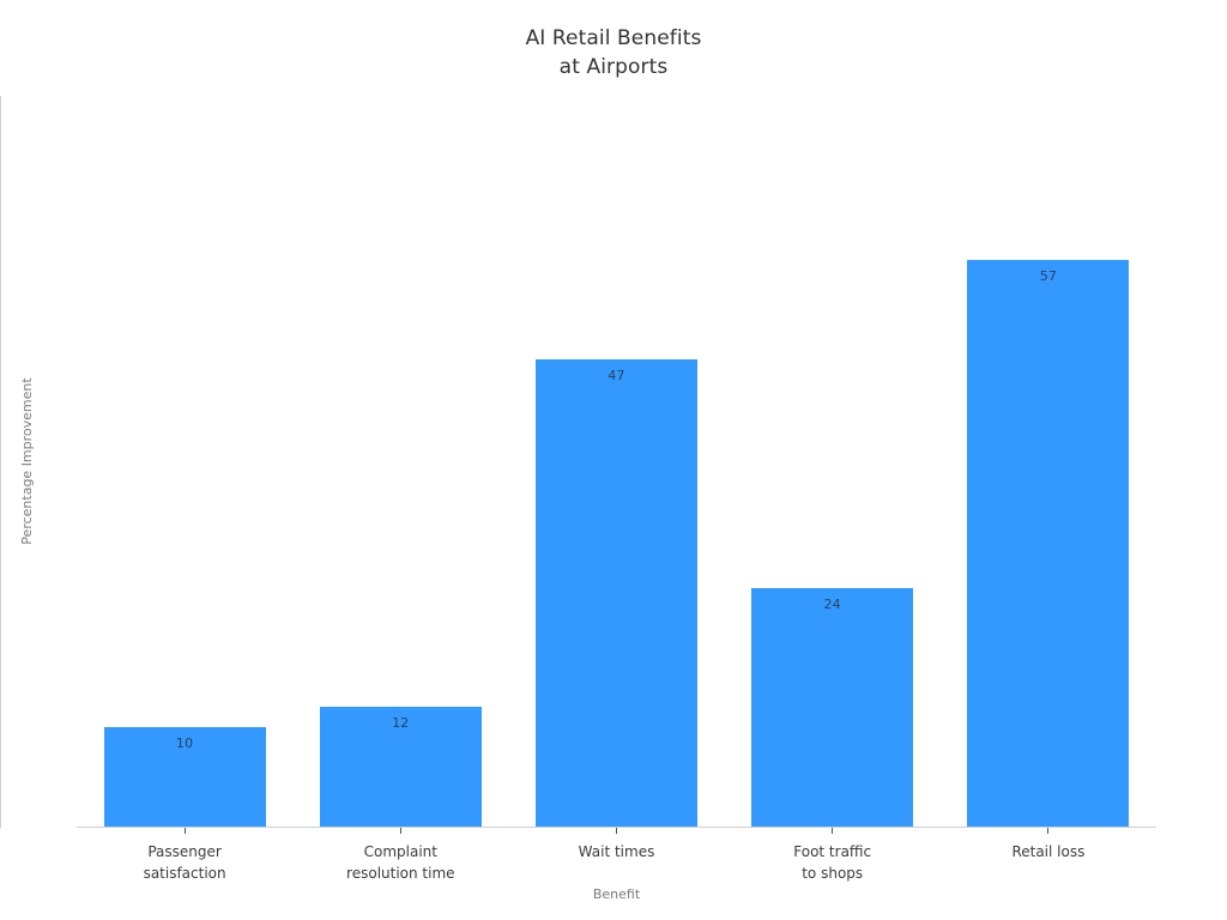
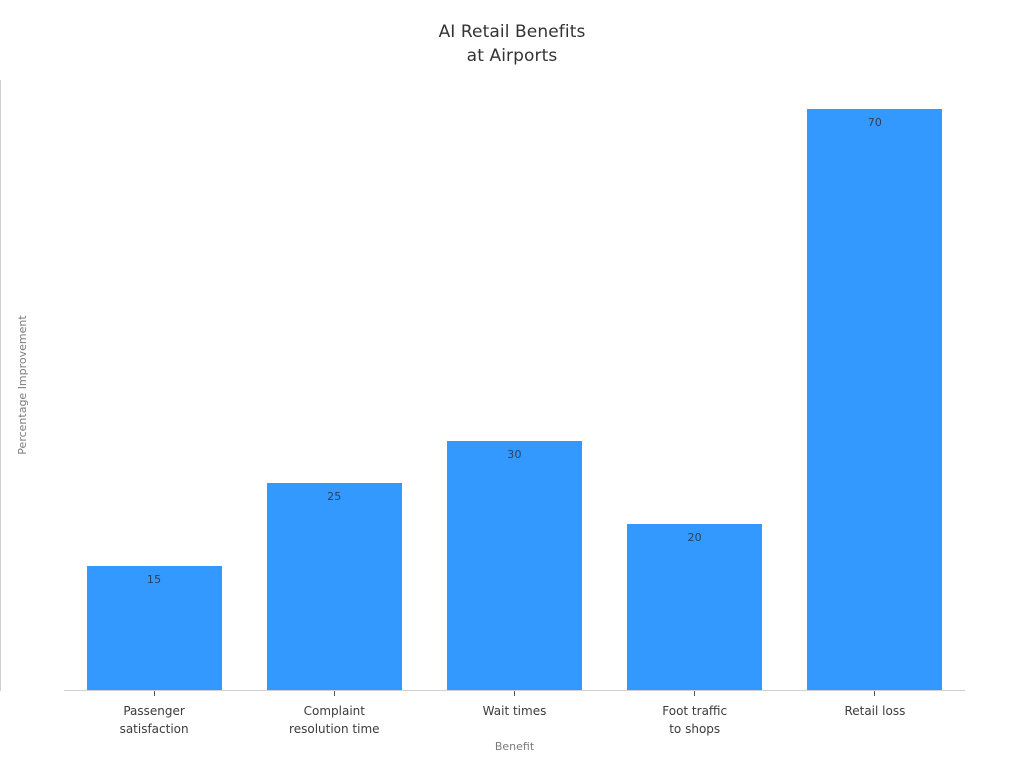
Passenger satisfaction: 10 -> 15
Complaint resolution time: 12 -> 25
Wait times: 47 -> 30
Foot traffic to shops: 24 -> 20
Retail loss: 57 -> 70
